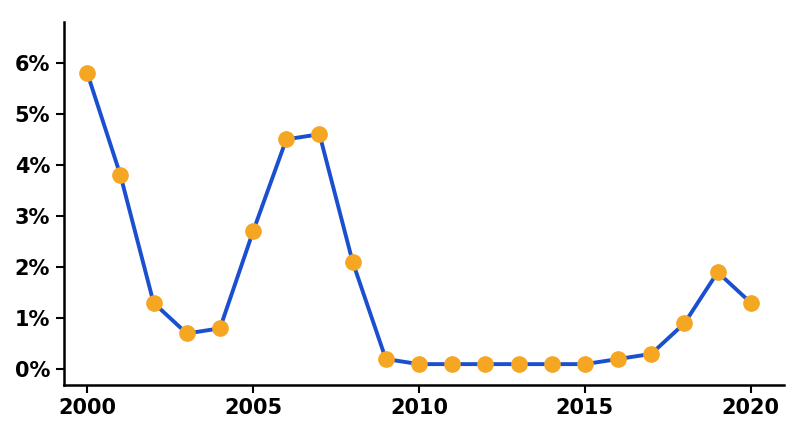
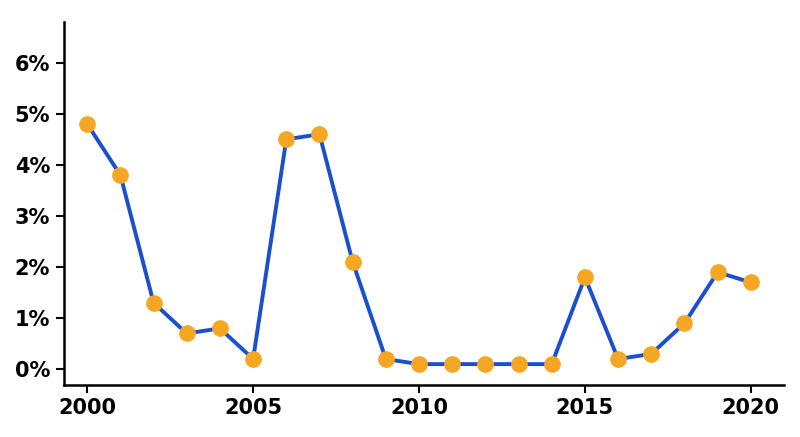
2000: 5.8% -> 4.8%
2005: 2.7% -> 0.2%
2015: 0.1% -> 1.8%
2020: 1.3% -> 1.7%
